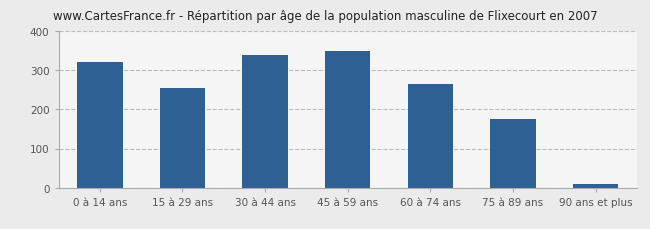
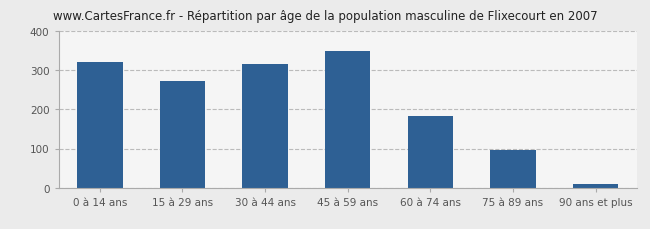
15 à 29 ans: 255 -> 272
30 à 44 ans: 340 -> 317
60 à 74 ans: 265 -> 183
75 à 89 ans: 175 -> 97
